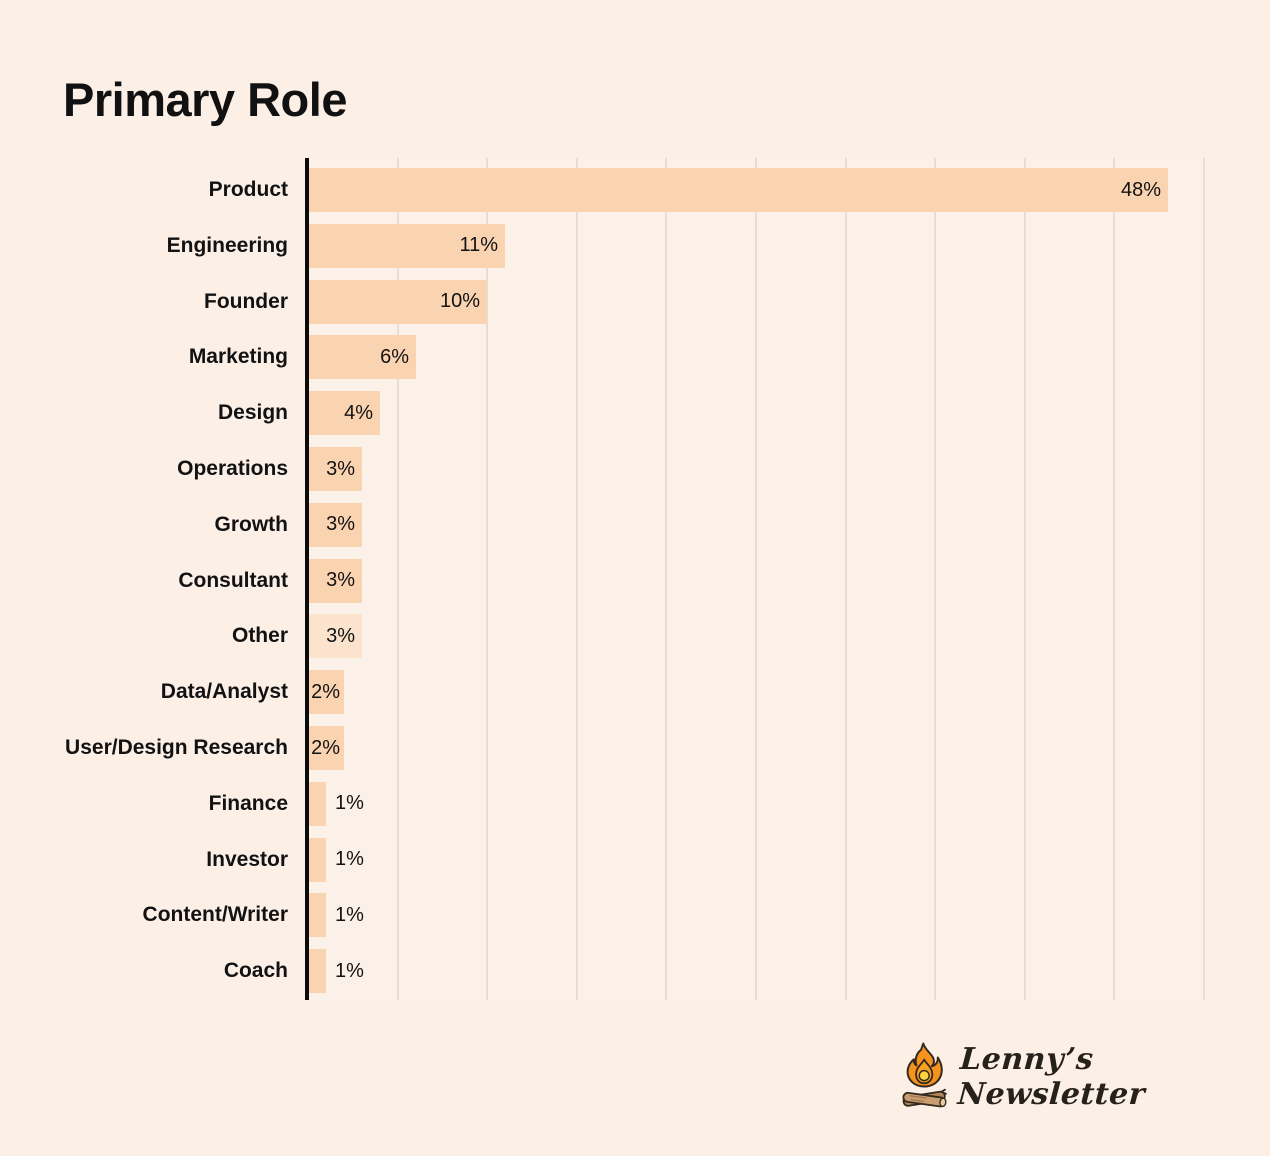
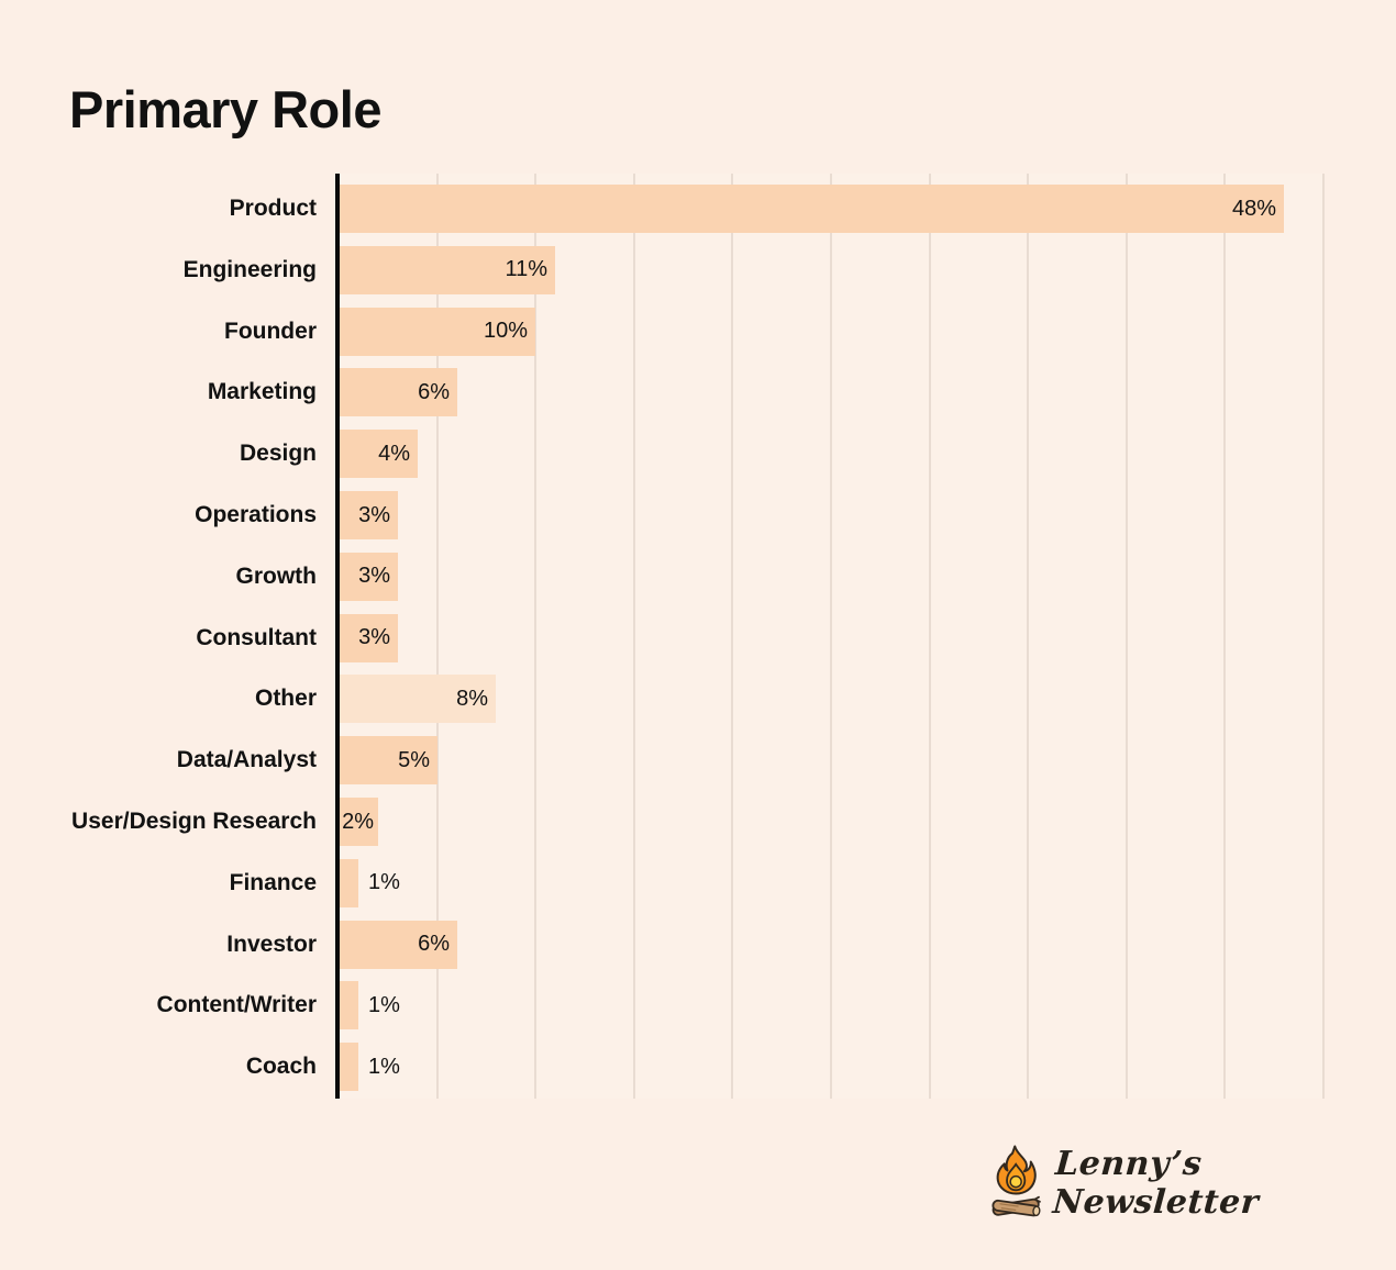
Other: 3% -> 8%
Data/Analyst: 2% -> 5%
Investor: 1% -> 6%
